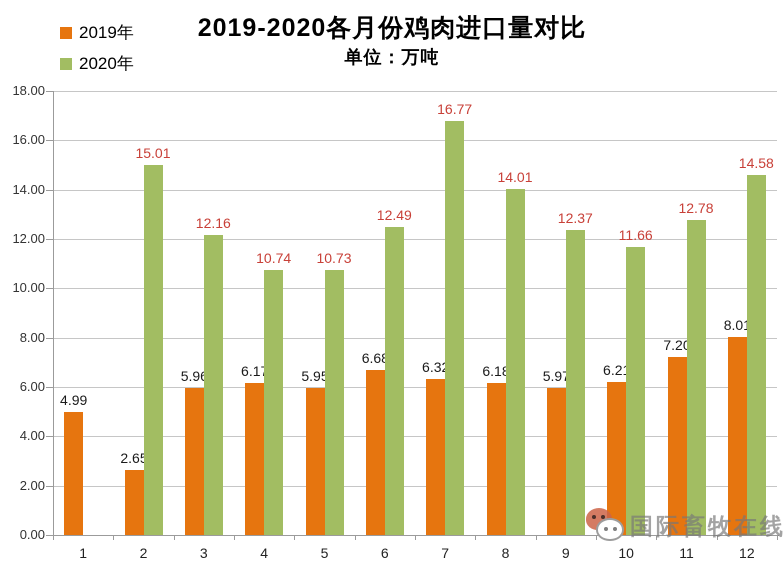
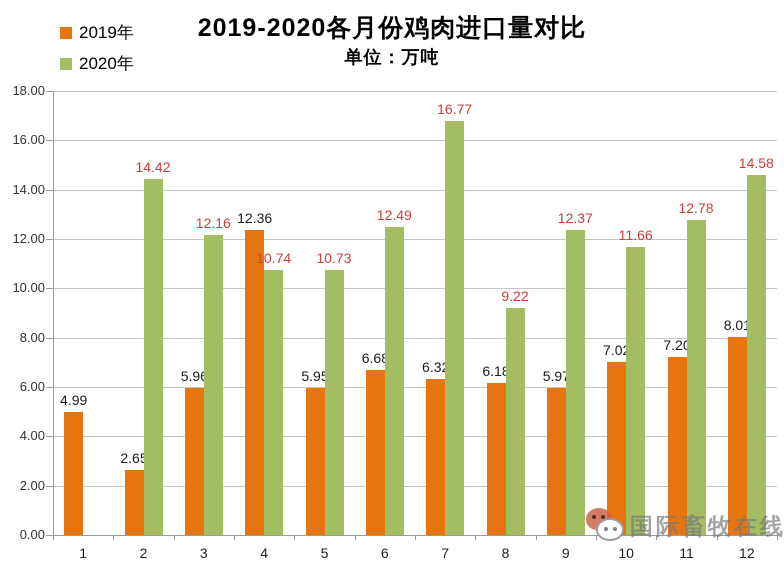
2020年/2: 15.01 -> 14.42
2019年/4: 6.17 -> 12.36
2020年/8: 14.01 -> 9.22
2019年/10: 6.21 -> 7.02
